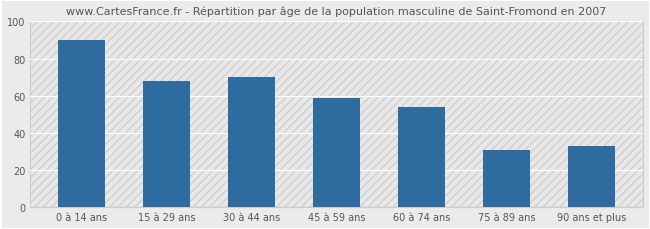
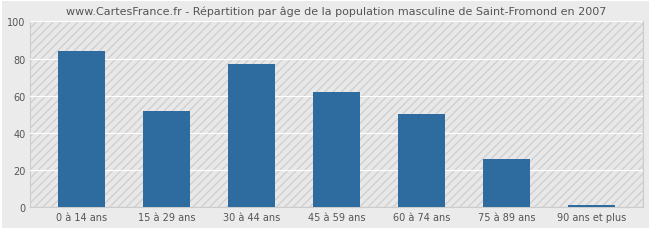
0 à 14 ans: 90 -> 84
15 à 29 ans: 68 -> 52
30 à 44 ans: 70 -> 77
45 à 59 ans: 59 -> 62
60 à 74 ans: 54 -> 50
75 à 89 ans: 31 -> 26
90 ans et plus: 33 -> 1
